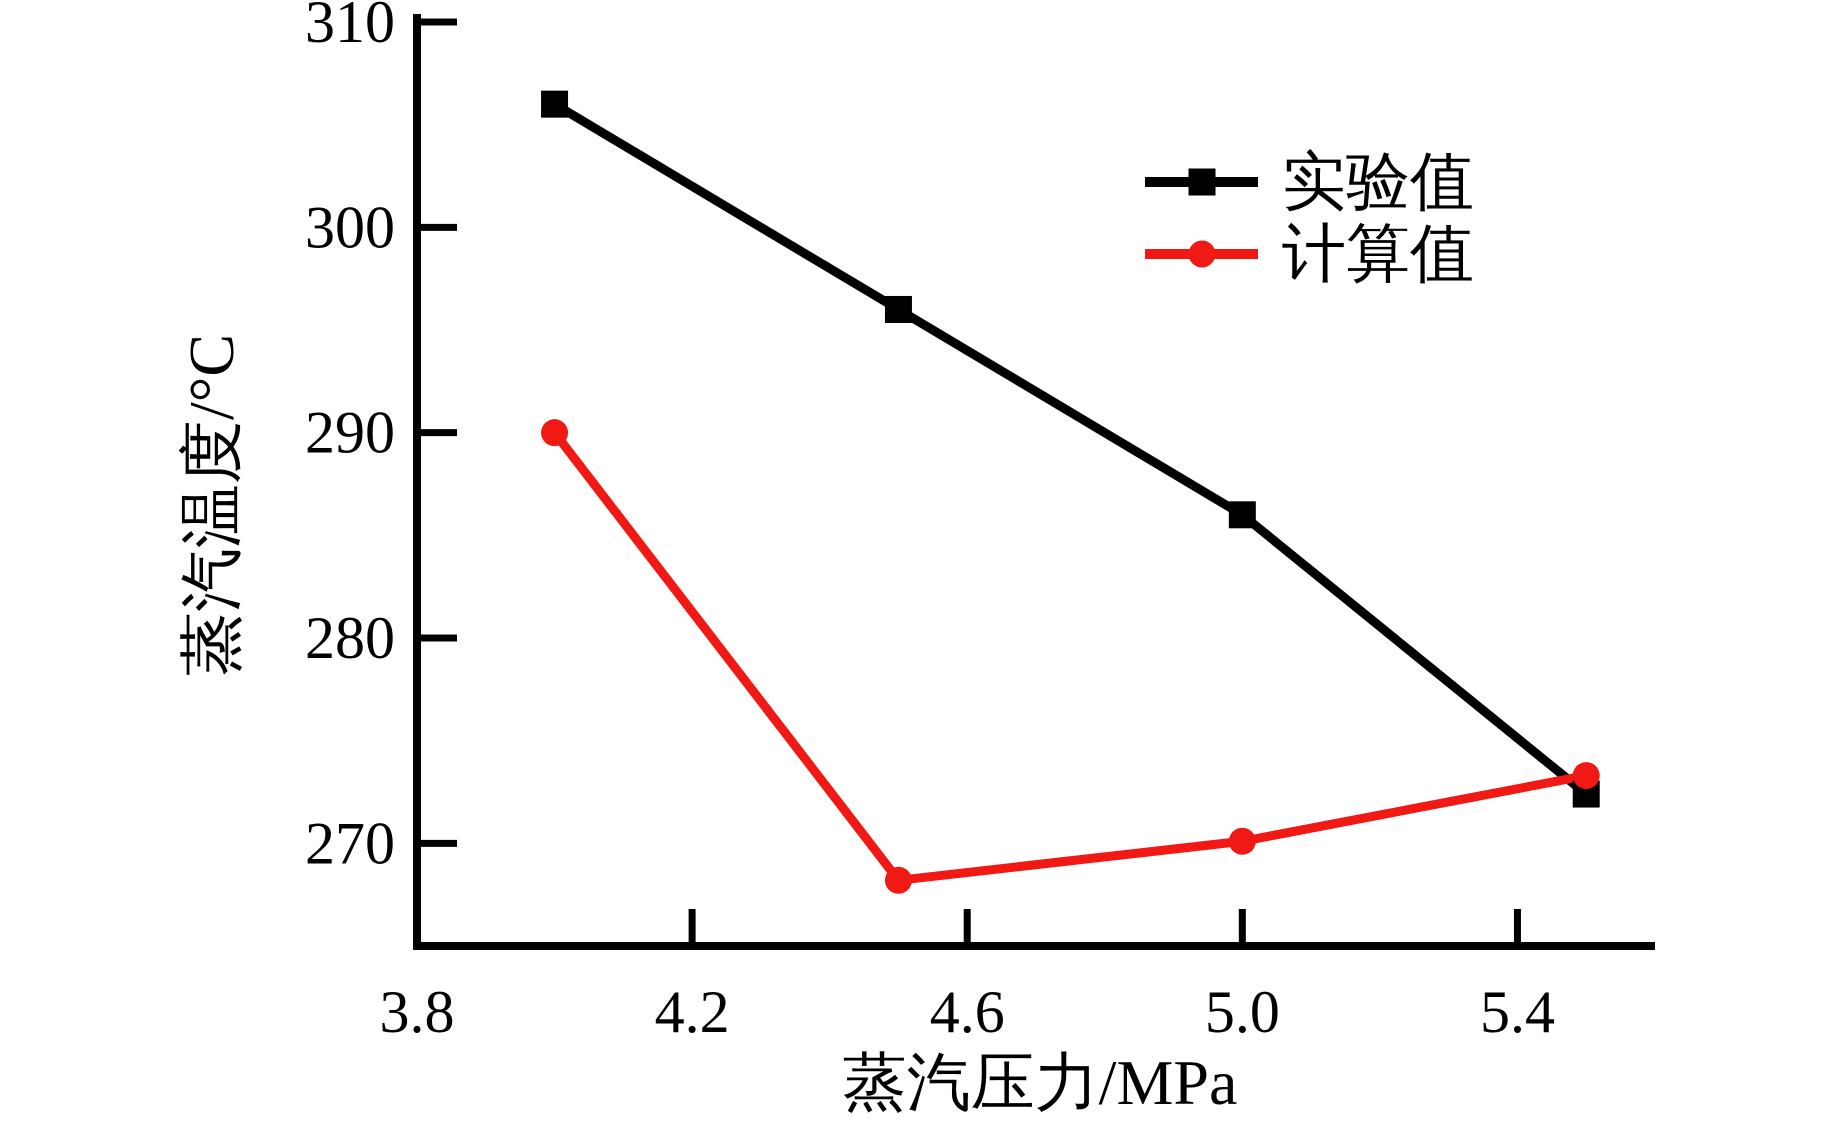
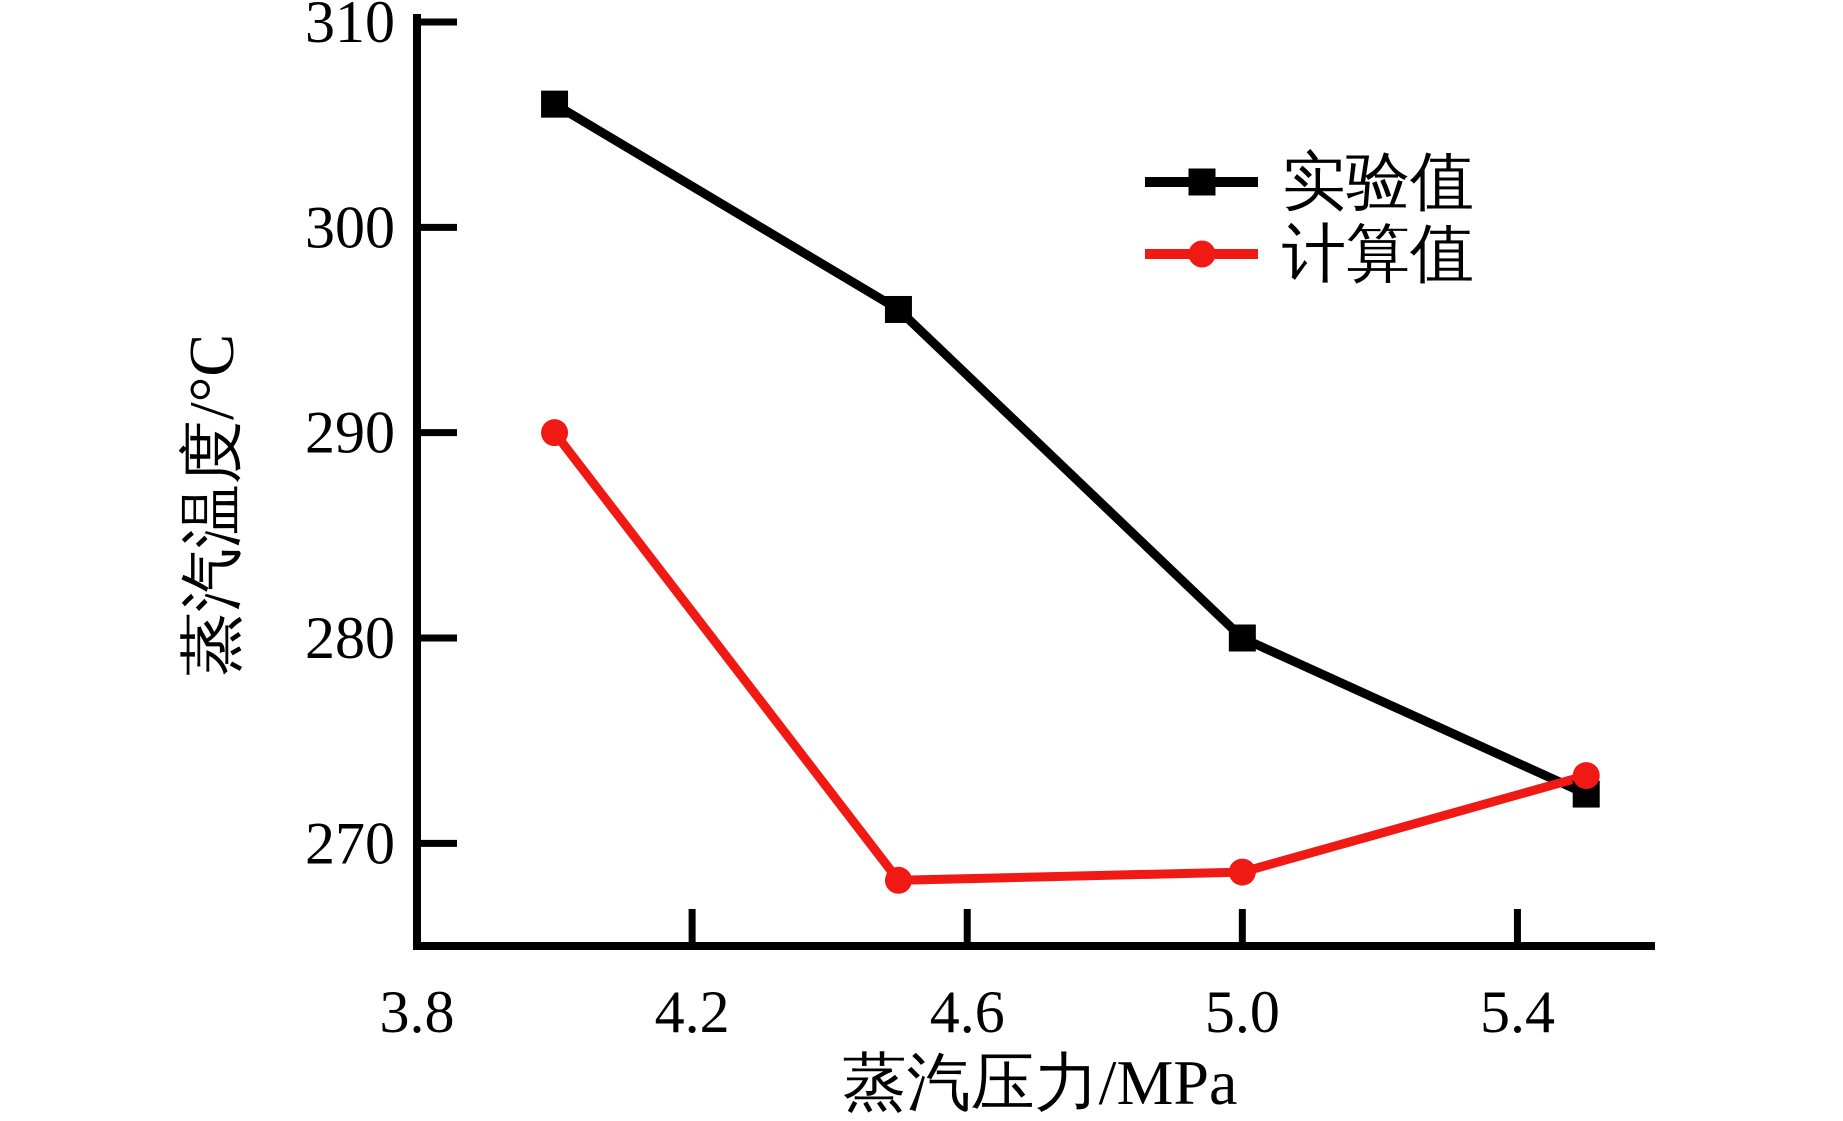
实验值/5.0: 286.0 -> 280.0
计算值/5.0: 270.1 -> 268.6
